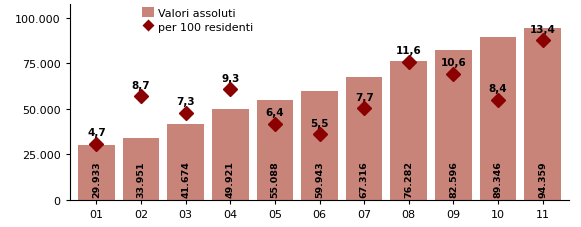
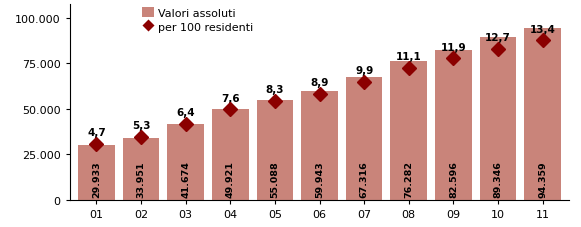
per 100 residenti/02: 8,7 -> 5,3
per 100 residenti/03: 7,3 -> 6,4
per 100 residenti/04: 9,3 -> 7,6
per 100 residenti/05: 6,4 -> 8,3
per 100 residenti/06: 5,5 -> 8,9
per 100 residenti/07: 7,7 -> 9,9
per 100 residenti/08: 11,6 -> 11,1
per 100 residenti/09: 10,6 -> 11,9
per 100 residenti/10: 8,4 -> 12,7
